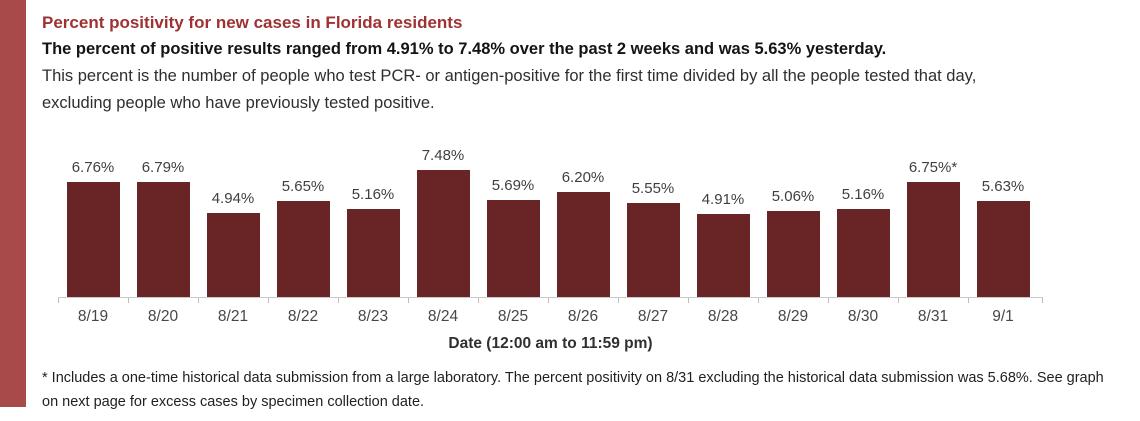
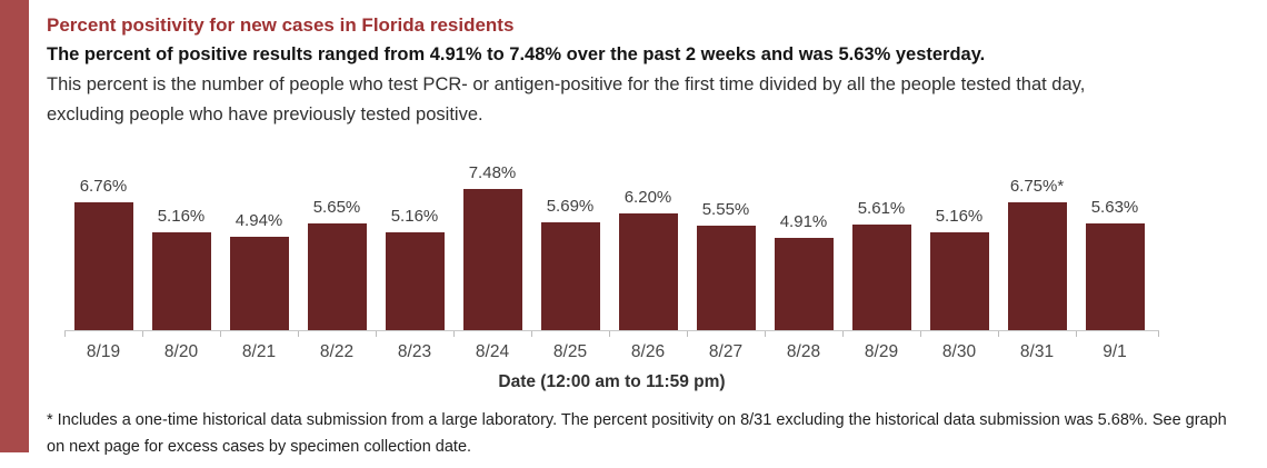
8/20: 6.79% -> 5.16%
8/29: 5.06% -> 5.61%
